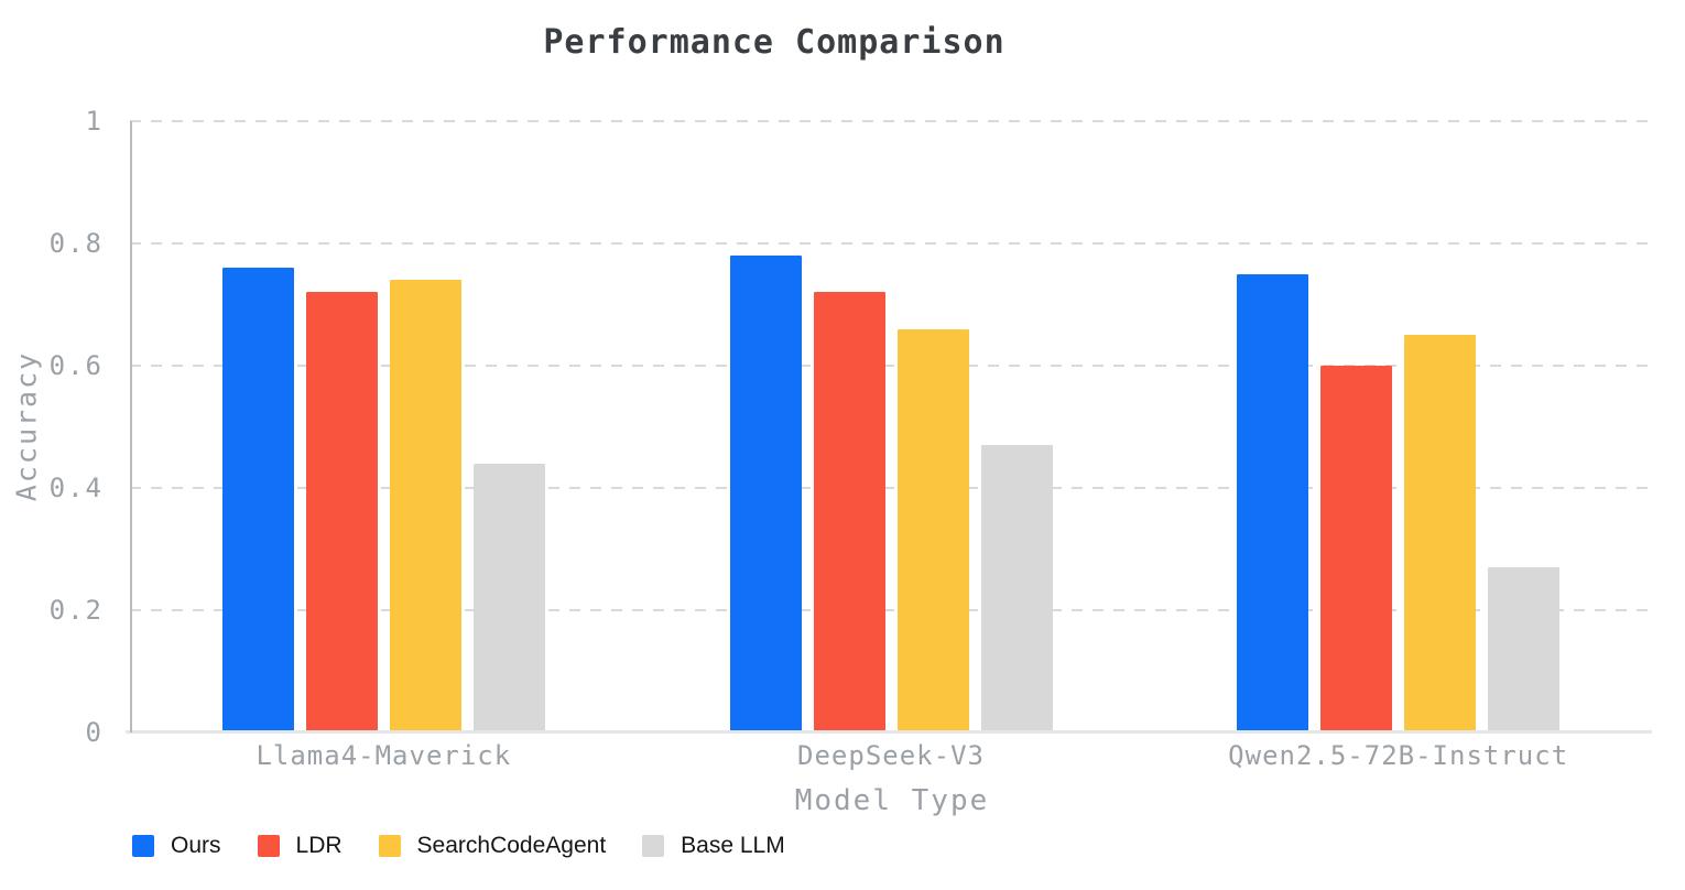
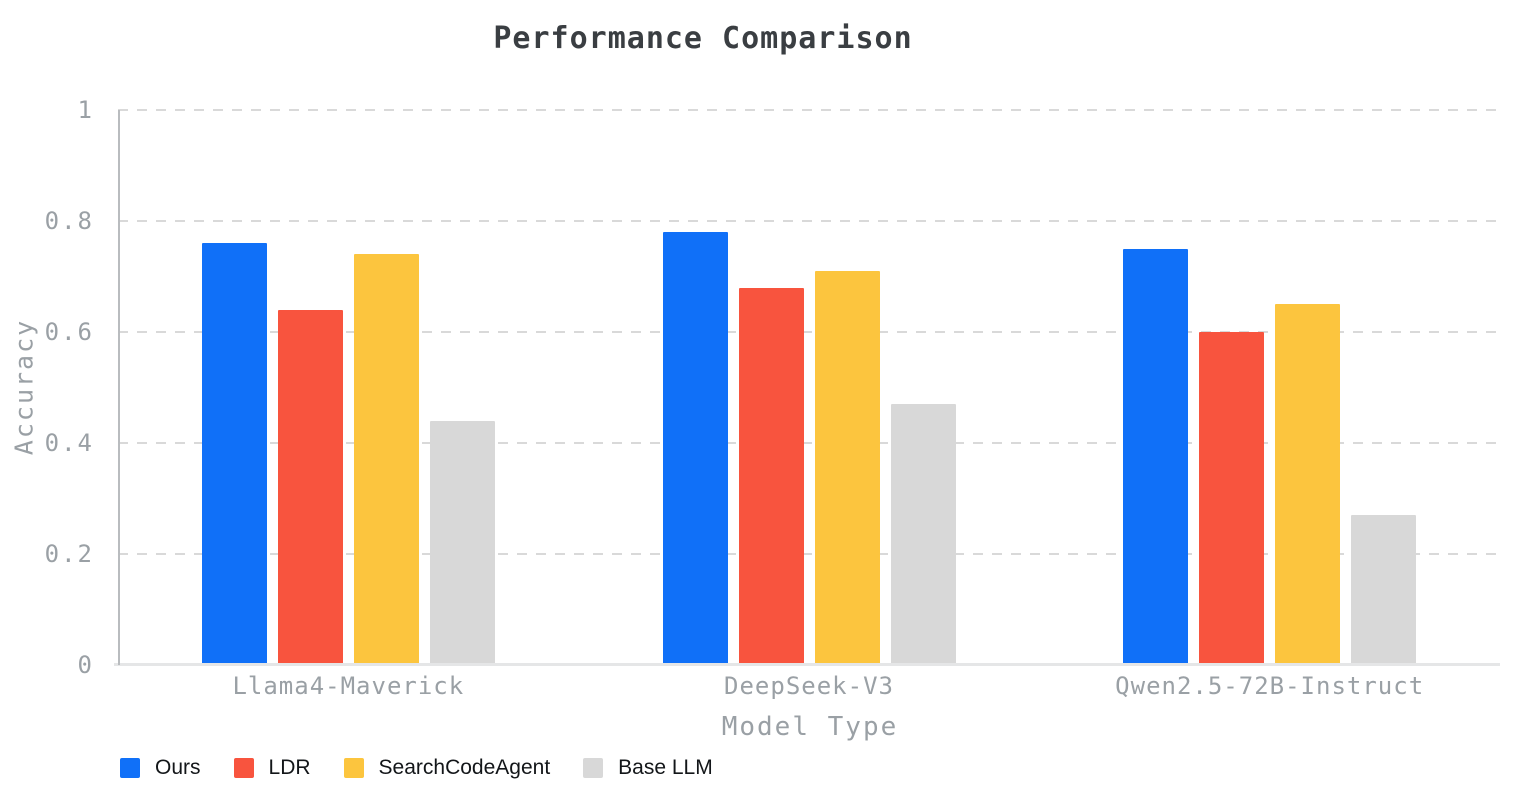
LDR/Llama4-Maverick: 0.72 -> 0.64
LDR/DeepSeek-V3: 0.72 -> 0.68
SearchCodeAgent/DeepSeek-V3: 0.66 -> 0.71
